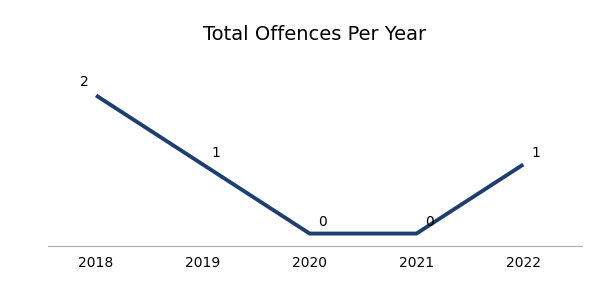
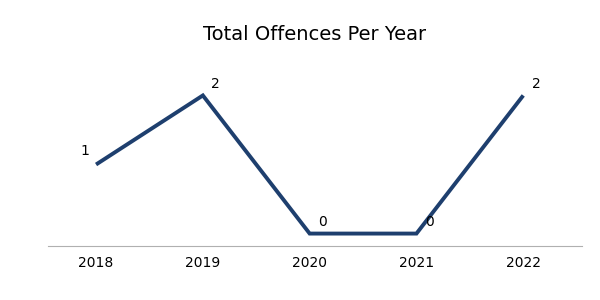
2018: 2 -> 1
2019: 1 -> 2
2022: 1 -> 2
